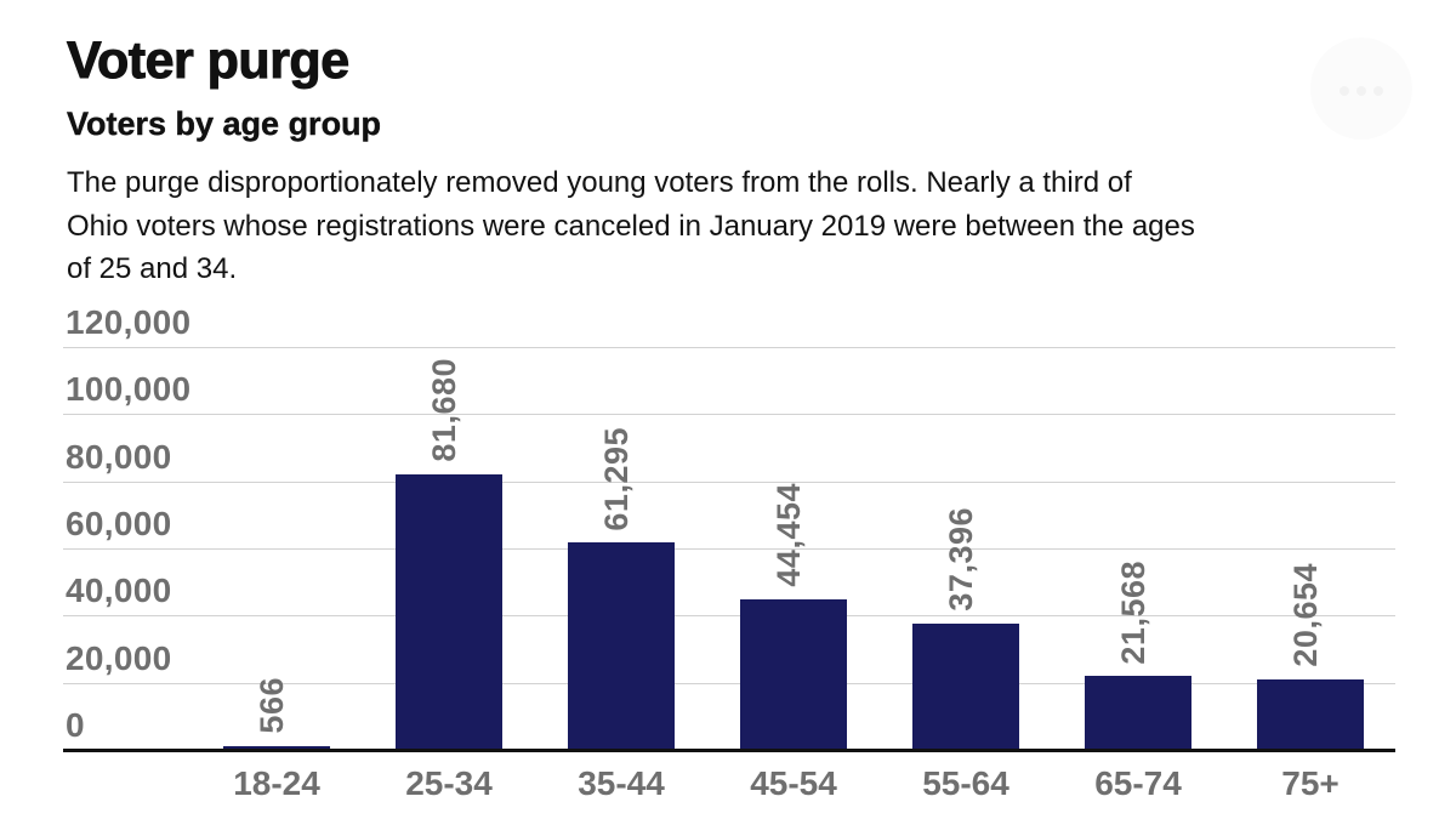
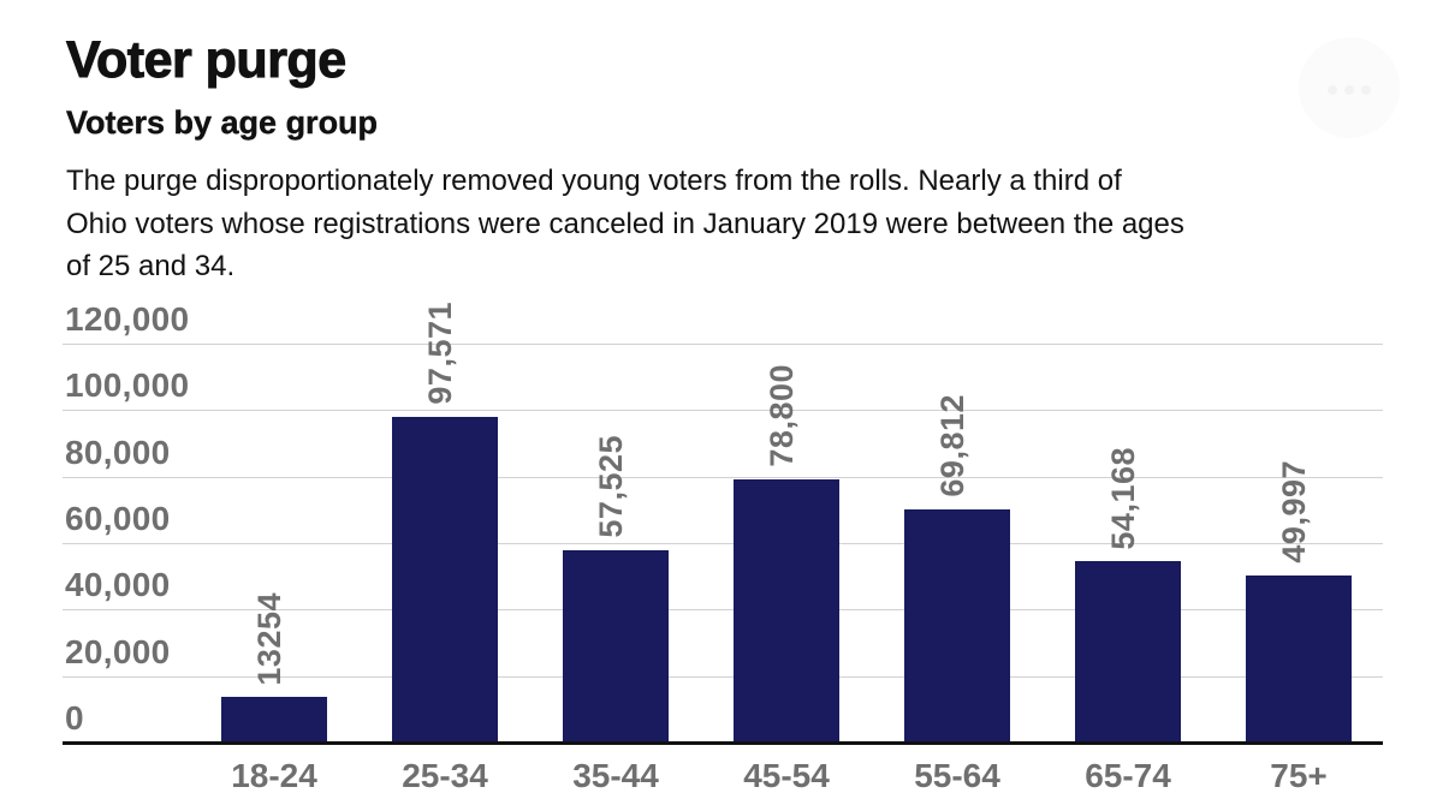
18-24: 566 -> 13254
25-34: 81,680 -> 97,571
35-44: 61,295 -> 57,525
45-54: 44,454 -> 78,800
55-64: 37,396 -> 69,812
65-74: 21,568 -> 54,168
75+: 20,654 -> 49,997
